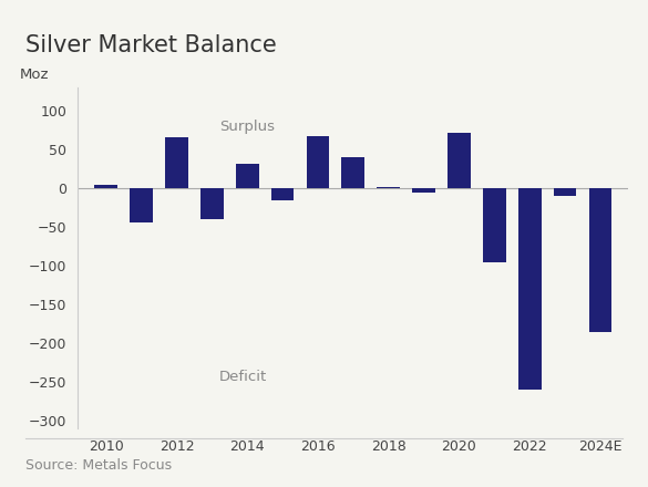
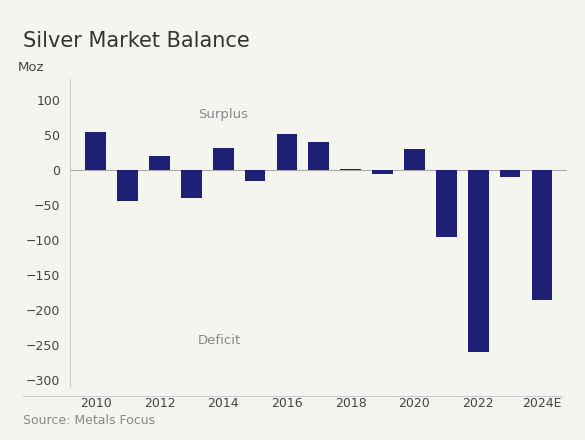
2010: 4 -> 55
2012: 66 -> 20
2016: 68 -> 52
2020: 72 -> 30
